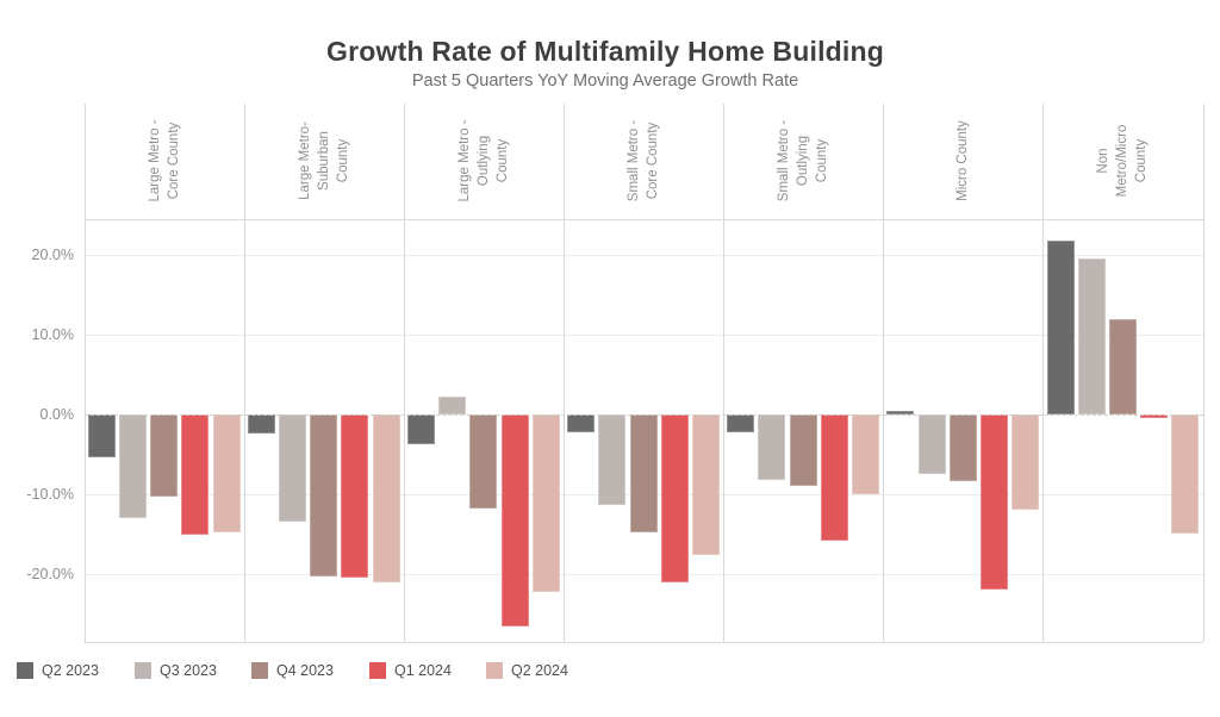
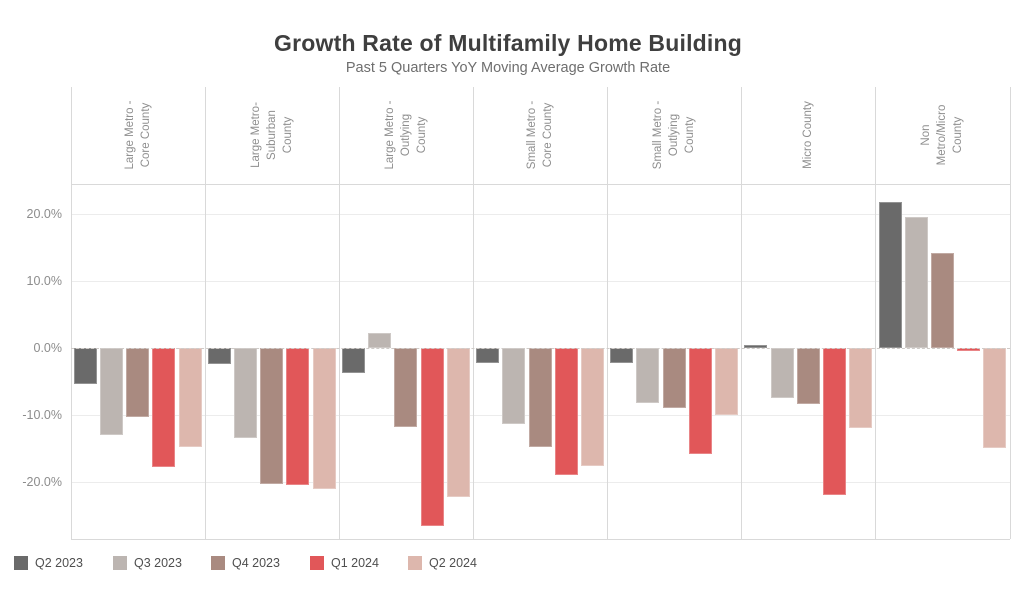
Q1 2024/Large Metro - Core County: -15% -> -18%
Q1 2024/Small Metro - Core County: -21% -> -19%
Q4 2023/Non Metro/Micro County: 12% -> 14%
